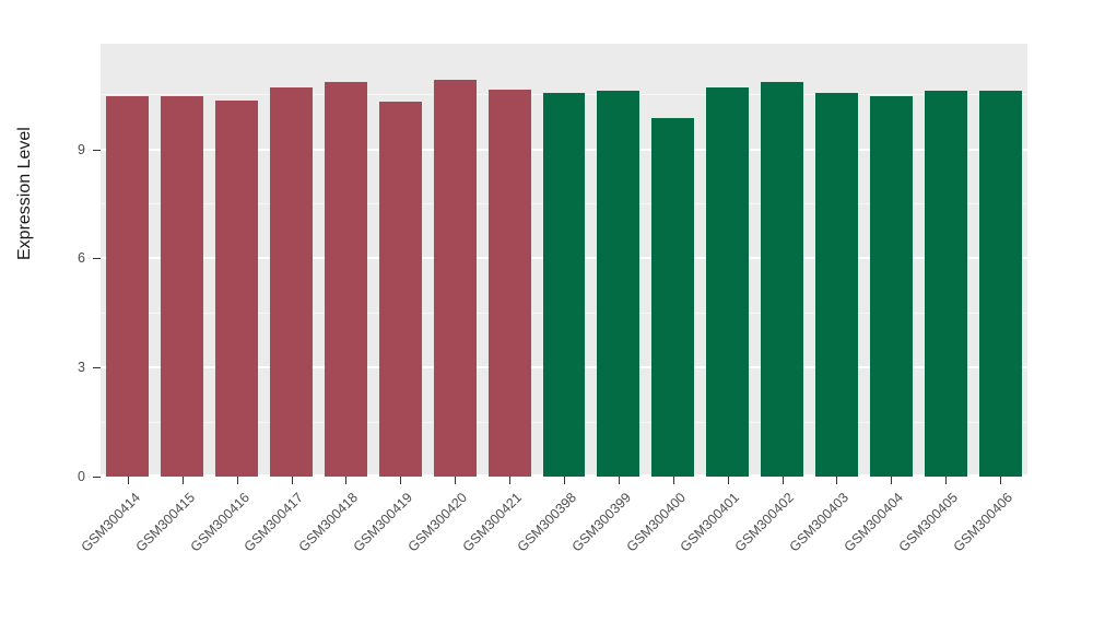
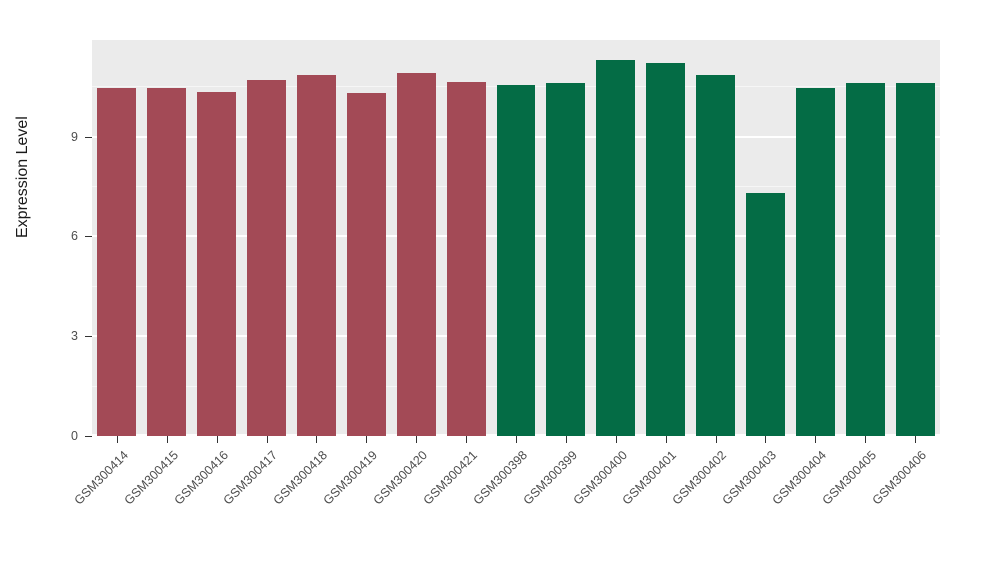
GSM300400: 9.8 -> 11.3
GSM300401: 10.7 -> 11.2
GSM300403: 10.6 -> 7.3
